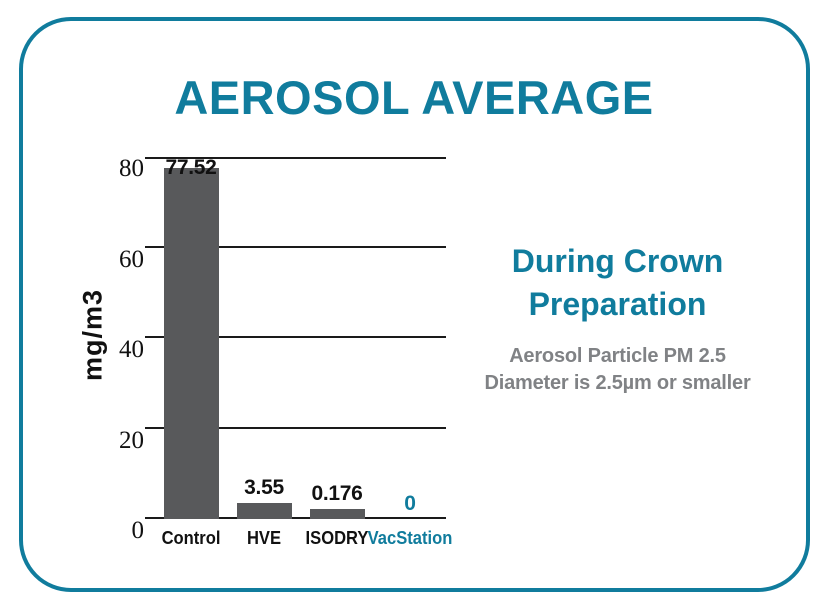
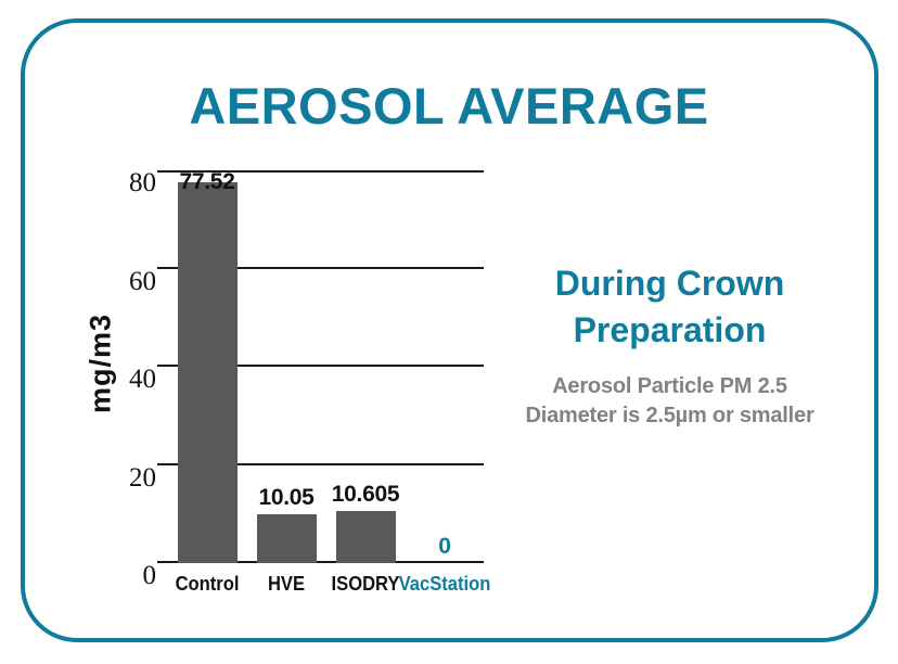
HVE: 3.55 -> 10.05
ISODRY: 0.176 -> 10.605
